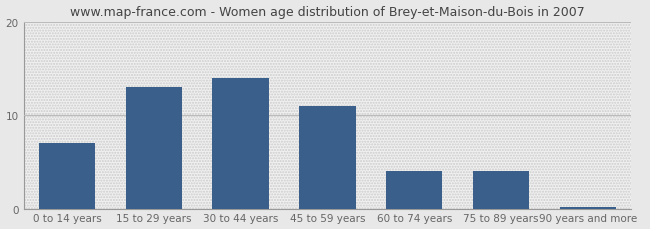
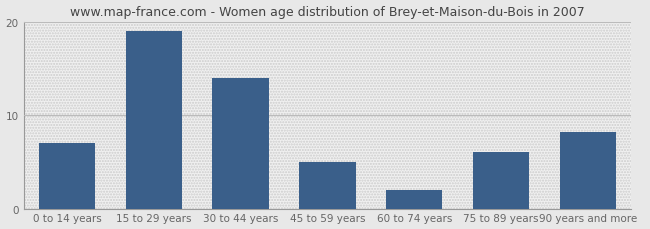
15 to 29 years: 13.0 -> 19.0
45 to 59 years: 11.0 -> 5.0
60 to 74 years: 4.0 -> 2.0
75 to 89 years: 4.0 -> 6.0
90 years and more: 0.2 -> 8.2
